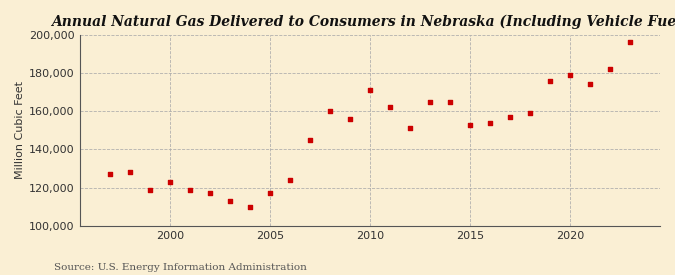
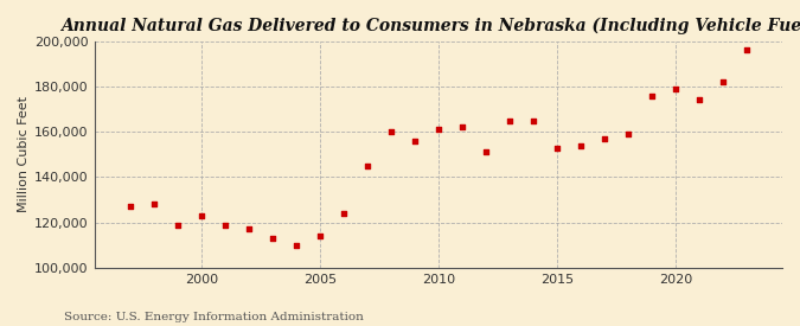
2005: 117,000 -> 114,000
2010: 171,000 -> 161,000
